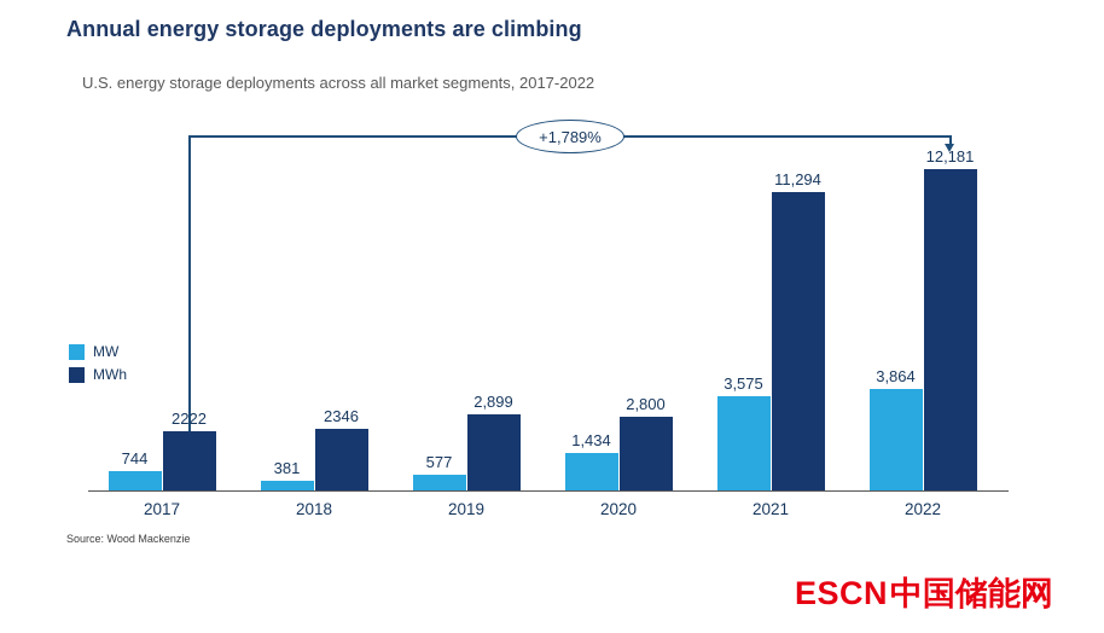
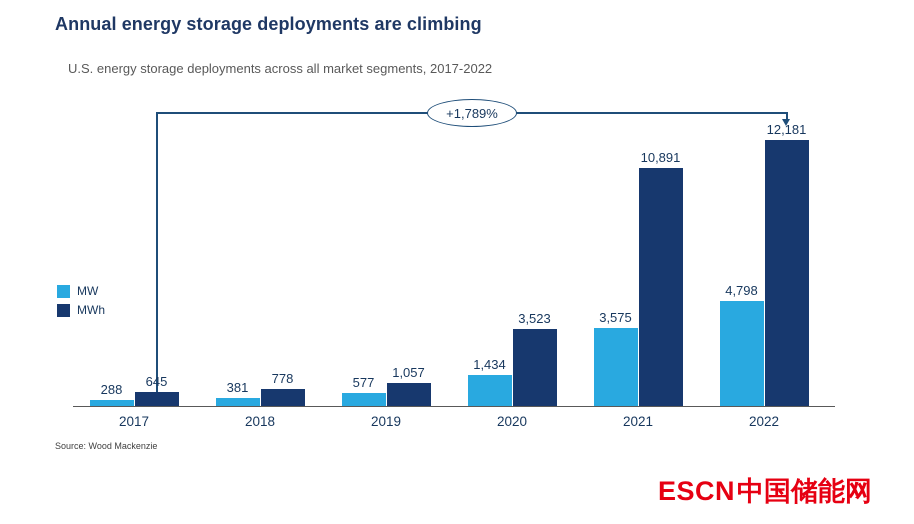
MW/2017: 744 -> 288
MWh/2017: 2222 -> 645
MWh/2018: 2346 -> 778
MWh/2019: 2,899 -> 1,057
MWh/2020: 2,800 -> 3,523
MWh/2021: 11,294 -> 10,891
MW/2022: 3,864 -> 4,798
